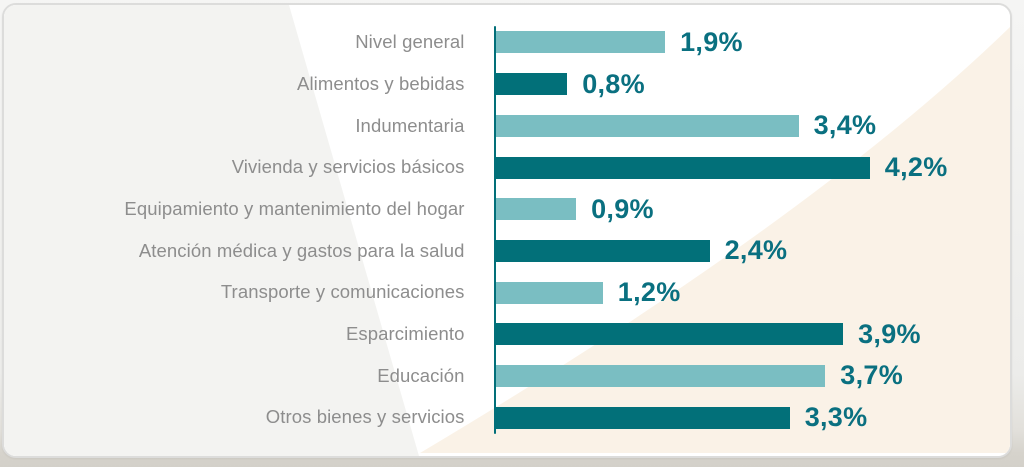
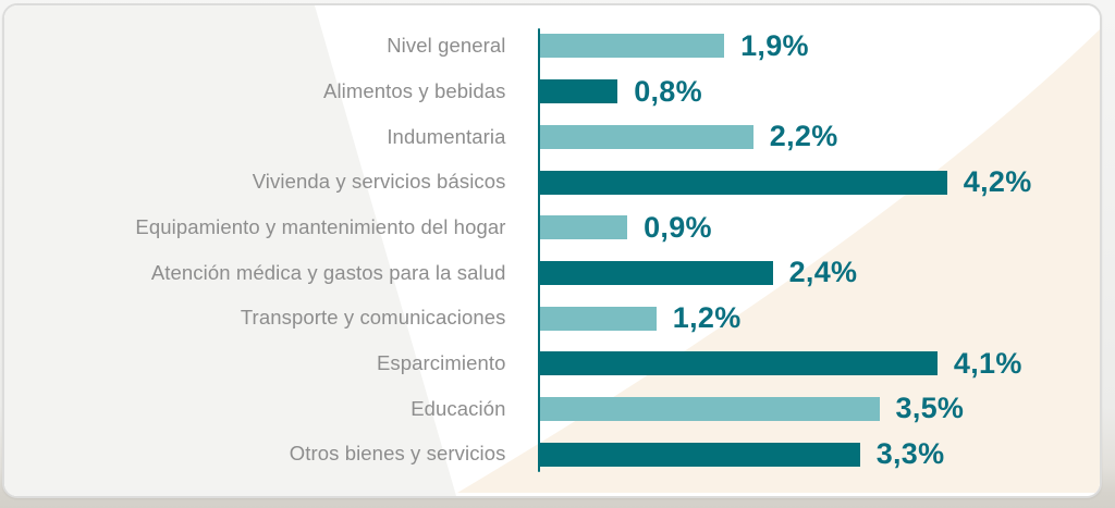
Indumentaria: 3,4% -> 2,2%
Esparcimiento: 3,9% -> 4,1%
Educación: 3,7% -> 3,5%
